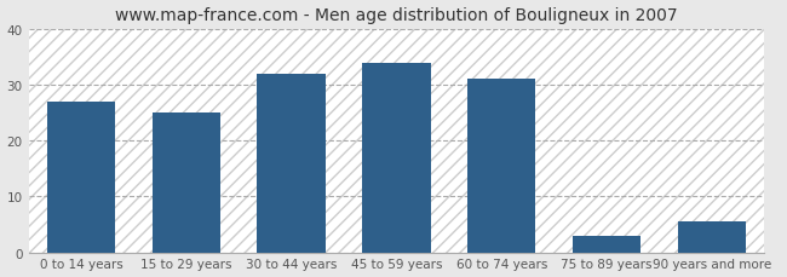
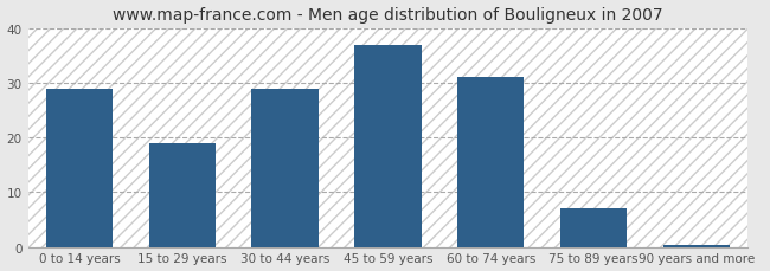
0 to 14 years: 27.0 -> 29.0
15 to 29 years: 25.0 -> 19.0
30 to 44 years: 32.0 -> 29.0
45 to 59 years: 34.0 -> 37.0
75 to 89 years: 3.0 -> 7.0
90 years and more: 5.5 -> 0.4
